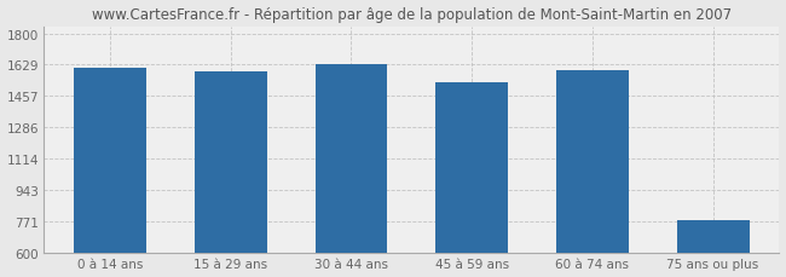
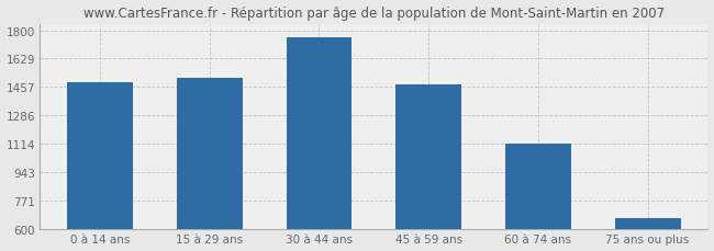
0 à 14 ans: 1610 -> 1490
15 à 29 ans: 1590 -> 1520
30 à 44 ans: 1630 -> 1760
45 à 59 ans: 1530 -> 1480
60 à 74 ans: 1600 -> 1120
75 ans ou plus: 780 -> 660
